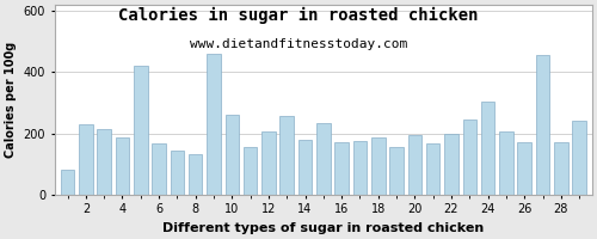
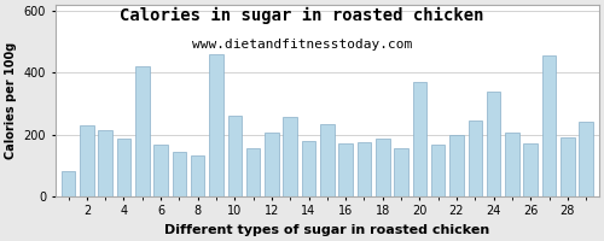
20: 195 -> 370
24: 305 -> 340
28: 170 -> 190
